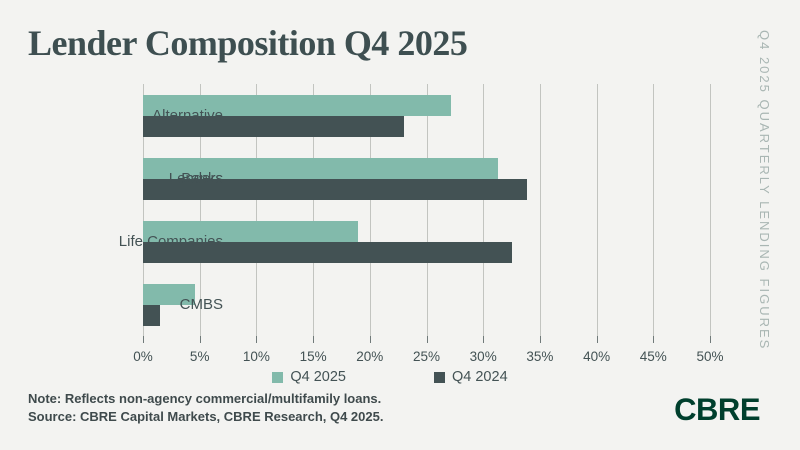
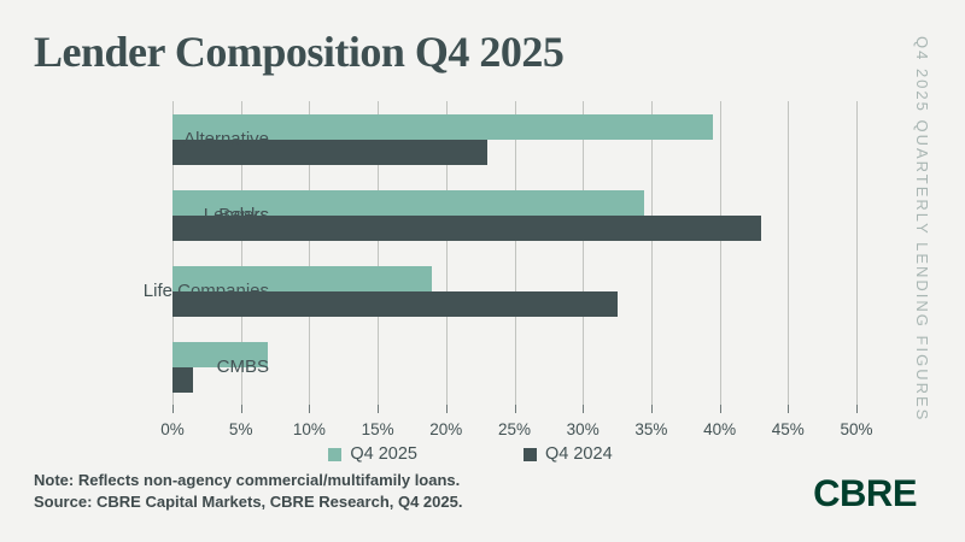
Q4 2025/Alternative Lenders: 27.2% -> 39.5%
Q4 2025/Banks: 31.3% -> 34.5%
Q4 2024/Banks: 33.9% -> 43.0%
Q4 2025/CMBS: 4.6% -> 7.0%
